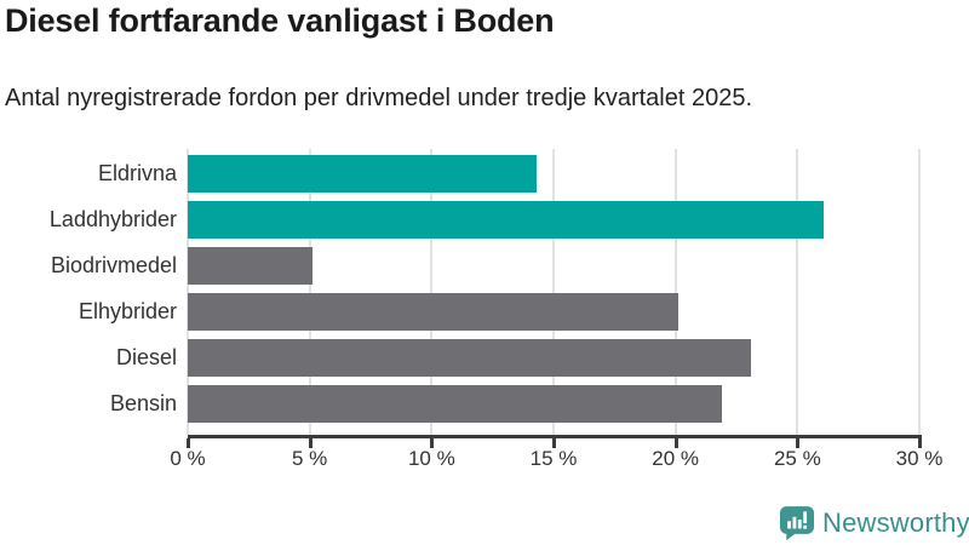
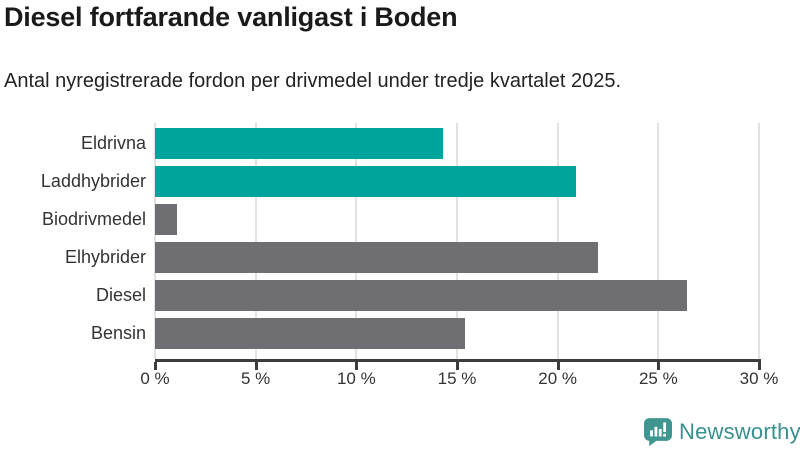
Laddhybrider: 26.1% -> 20.9%
Biodrivmedel: 5.1% -> 1.1%
Elhybrider: 20.1% -> 22.0%
Diesel: 23.1% -> 26.4%
Bensin: 21.9% -> 15.4%
